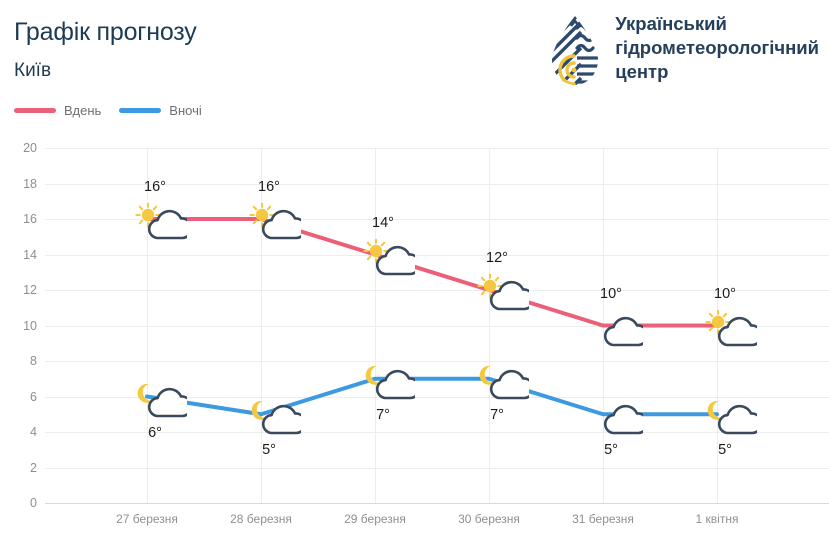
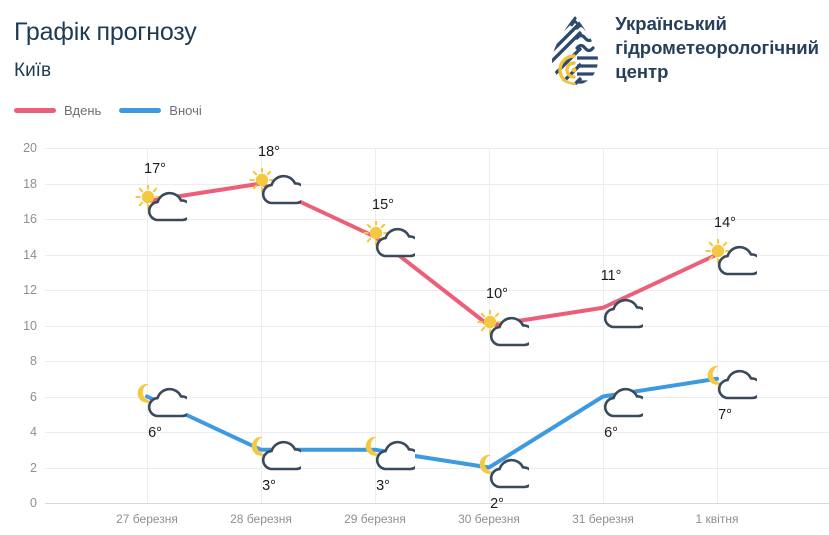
Вдень/27 березня: 16° -> 17°
Вдень/28 березня: 16° -> 18°
Вночі/28 березня: 5° -> 3°
Вдень/29 березня: 14° -> 15°
Вночі/29 березня: 7° -> 3°
Вдень/30 березня: 12° -> 10°
Вночі/30 березня: 7° -> 2°
Вдень/31 березня: 10° -> 11°
Вночі/31 березня: 5° -> 6°
Вдень/1 квітня: 10° -> 14°
Вночі/1 квітня: 5° -> 7°
